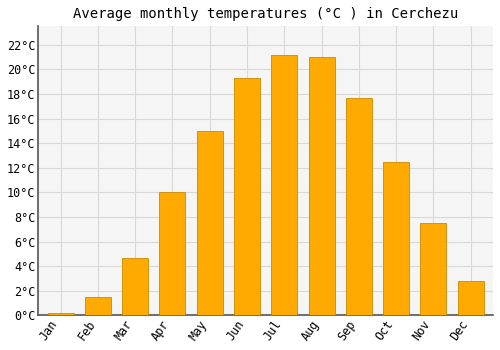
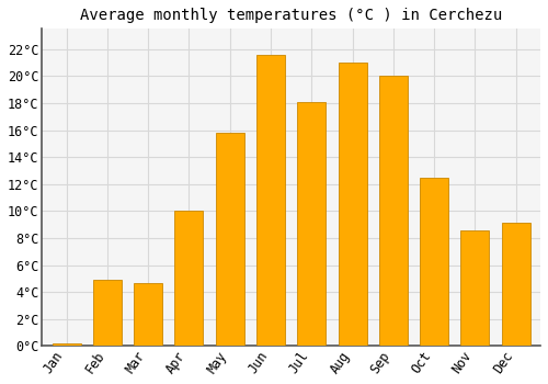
Feb: 1.5°C -> 4.9°C
May: 15.0°C -> 15.8°C
Jun: 19.3°C -> 21.6°C
Jul: 21.2°C -> 18.1°C
Sep: 17.7°C -> 20.0°C
Nov: 7.5°C -> 8.6°C
Dec: 2.8°C -> 9.1°C
